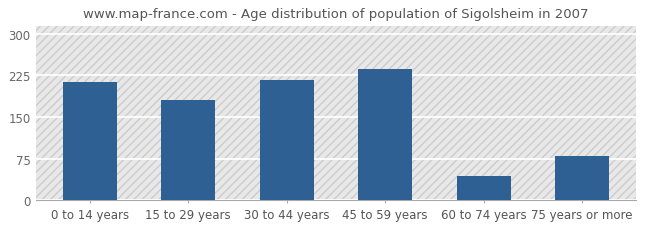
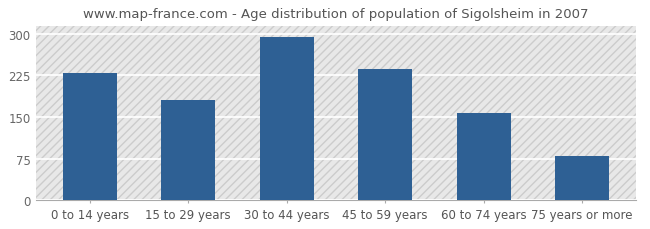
0 to 14 years: 214 -> 230
30 to 44 years: 216 -> 295
60 to 74 years: 44 -> 157
